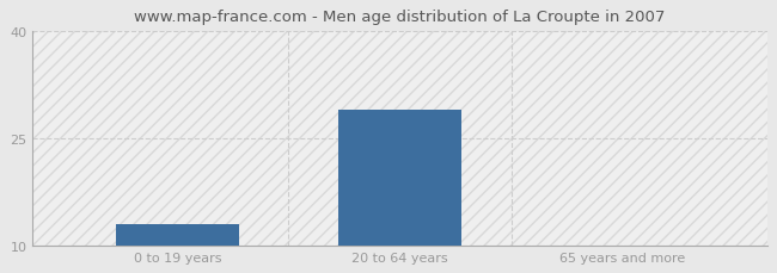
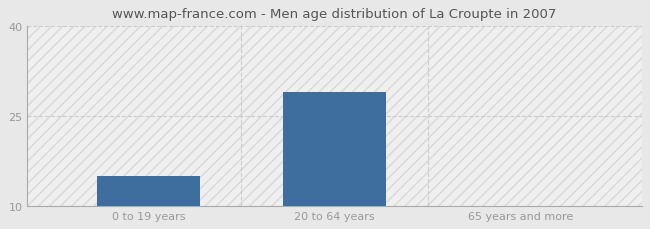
0 to 19 years: 13.0 -> 15.0
